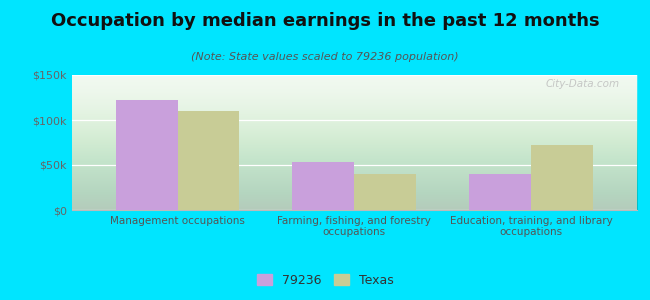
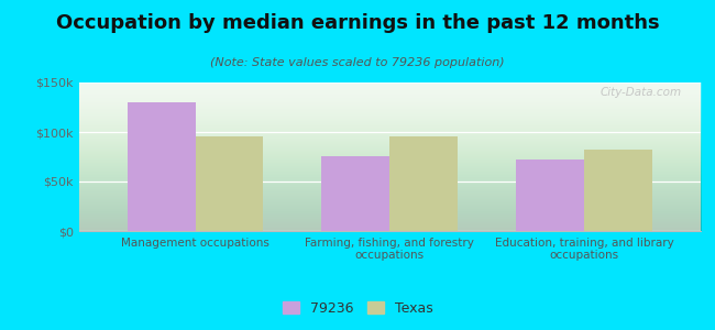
79236/Management occupations: $122k -> $130k
Texas/Management occupations: $110k -> $96k
79236/Farming, fishing, and forestry occupations: $53k -> $76k
Texas/Farming, fishing, and forestry occupations: $40k -> $96k
79236/Education, training, and library occupations: $40k -> $72k
Texas/Education, training, and library occupations: $72k -> $82k
